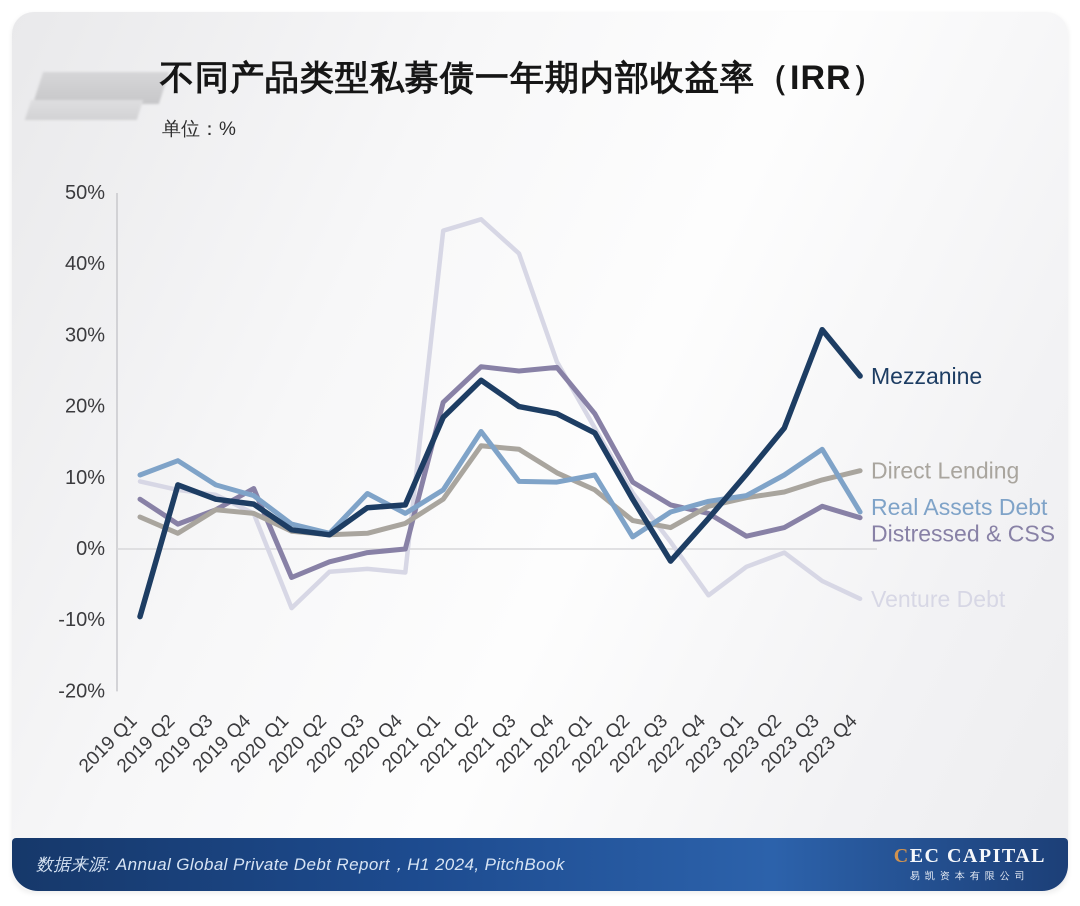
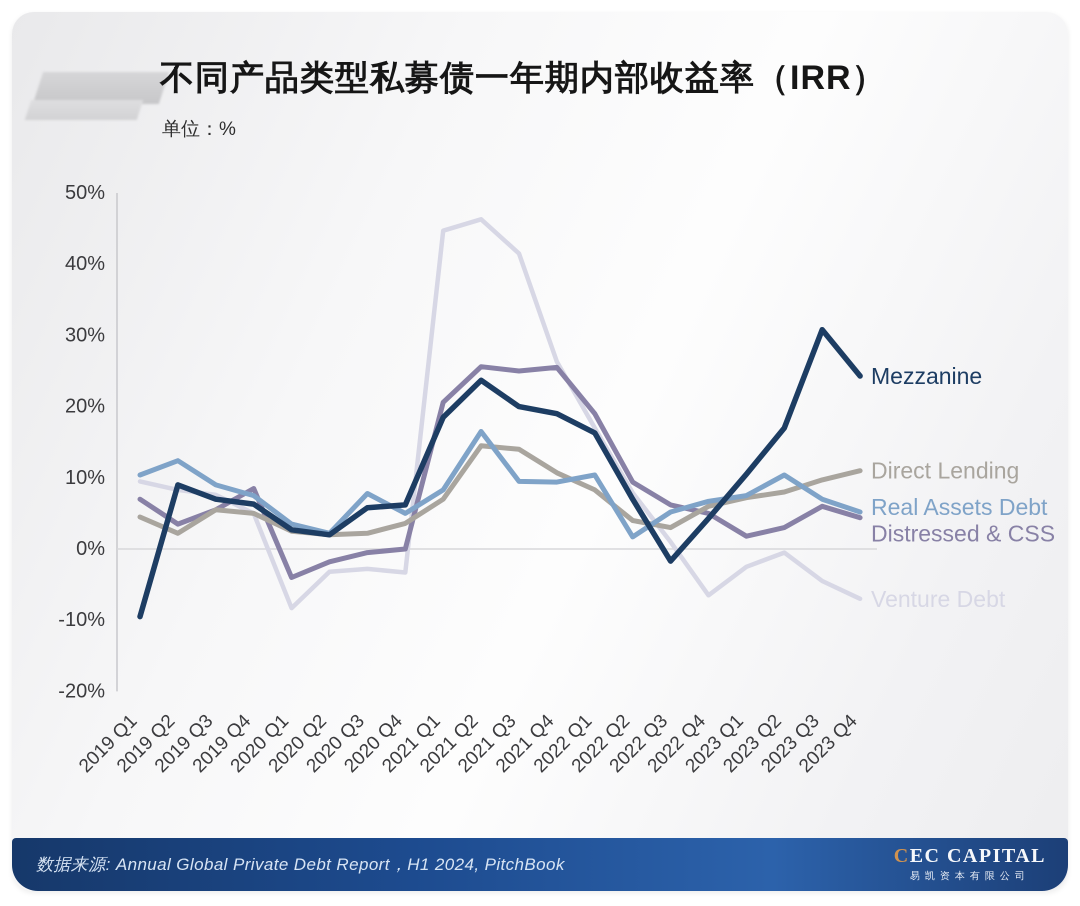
Real Assets Debt/2023 Q3: 14% -> 7%
